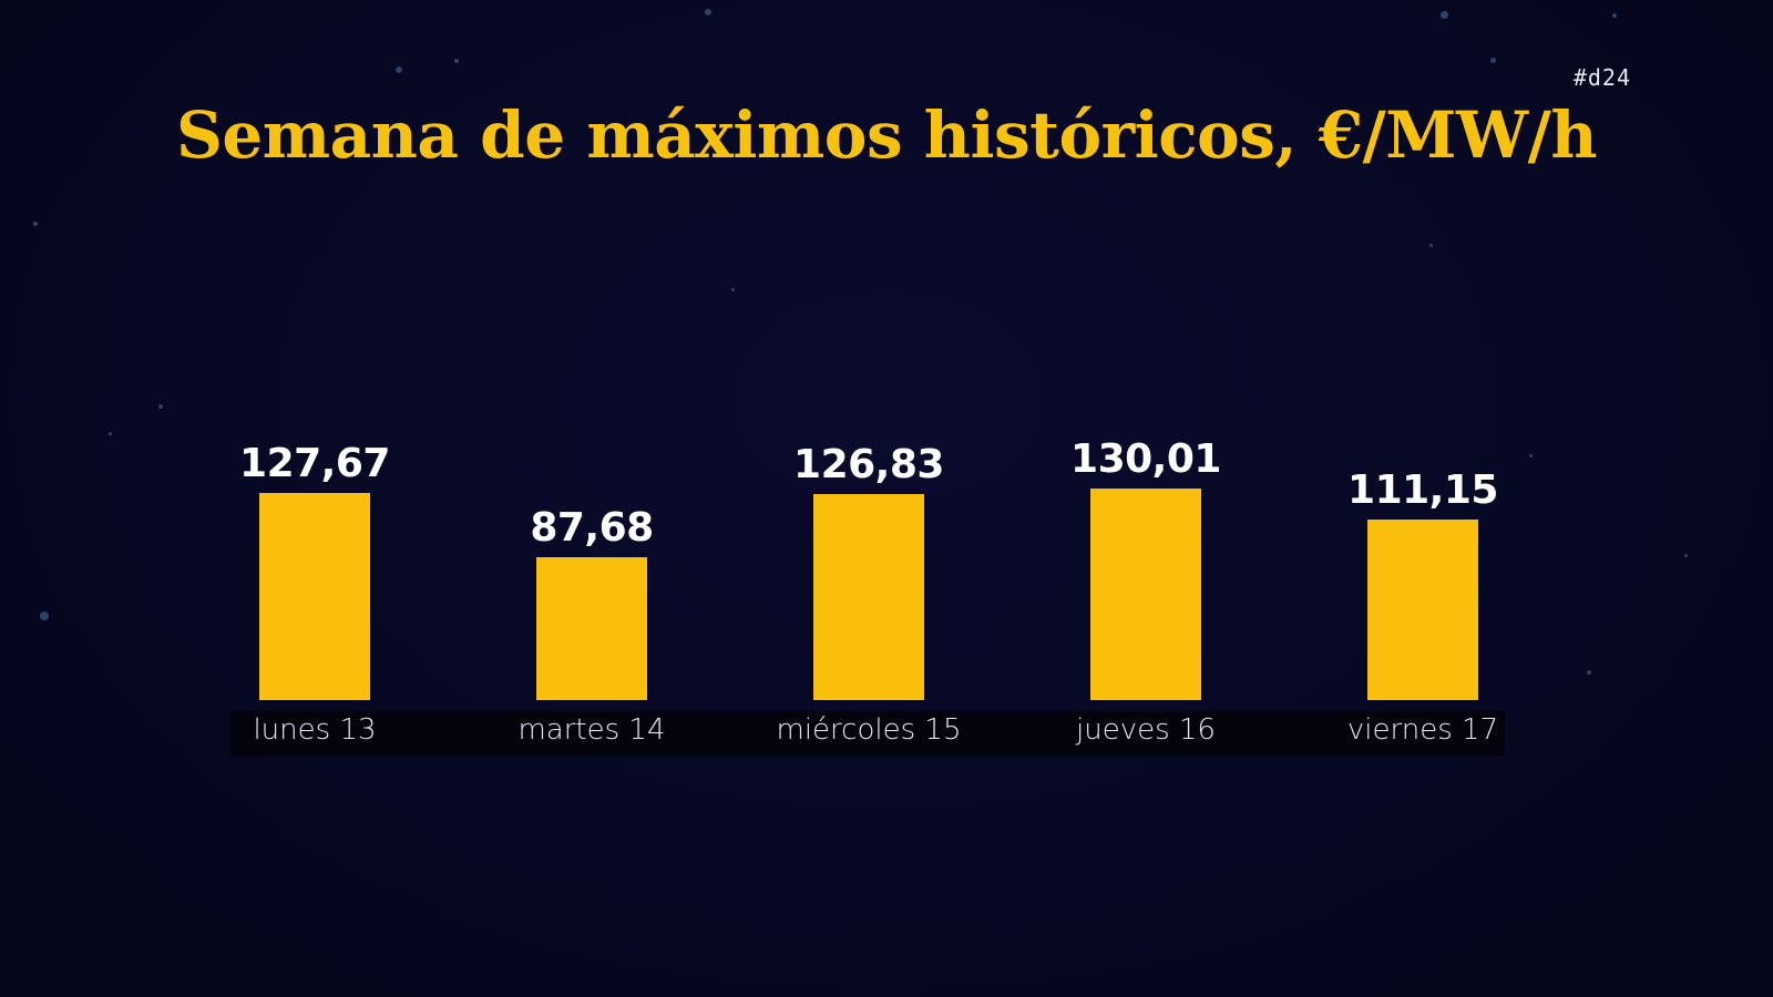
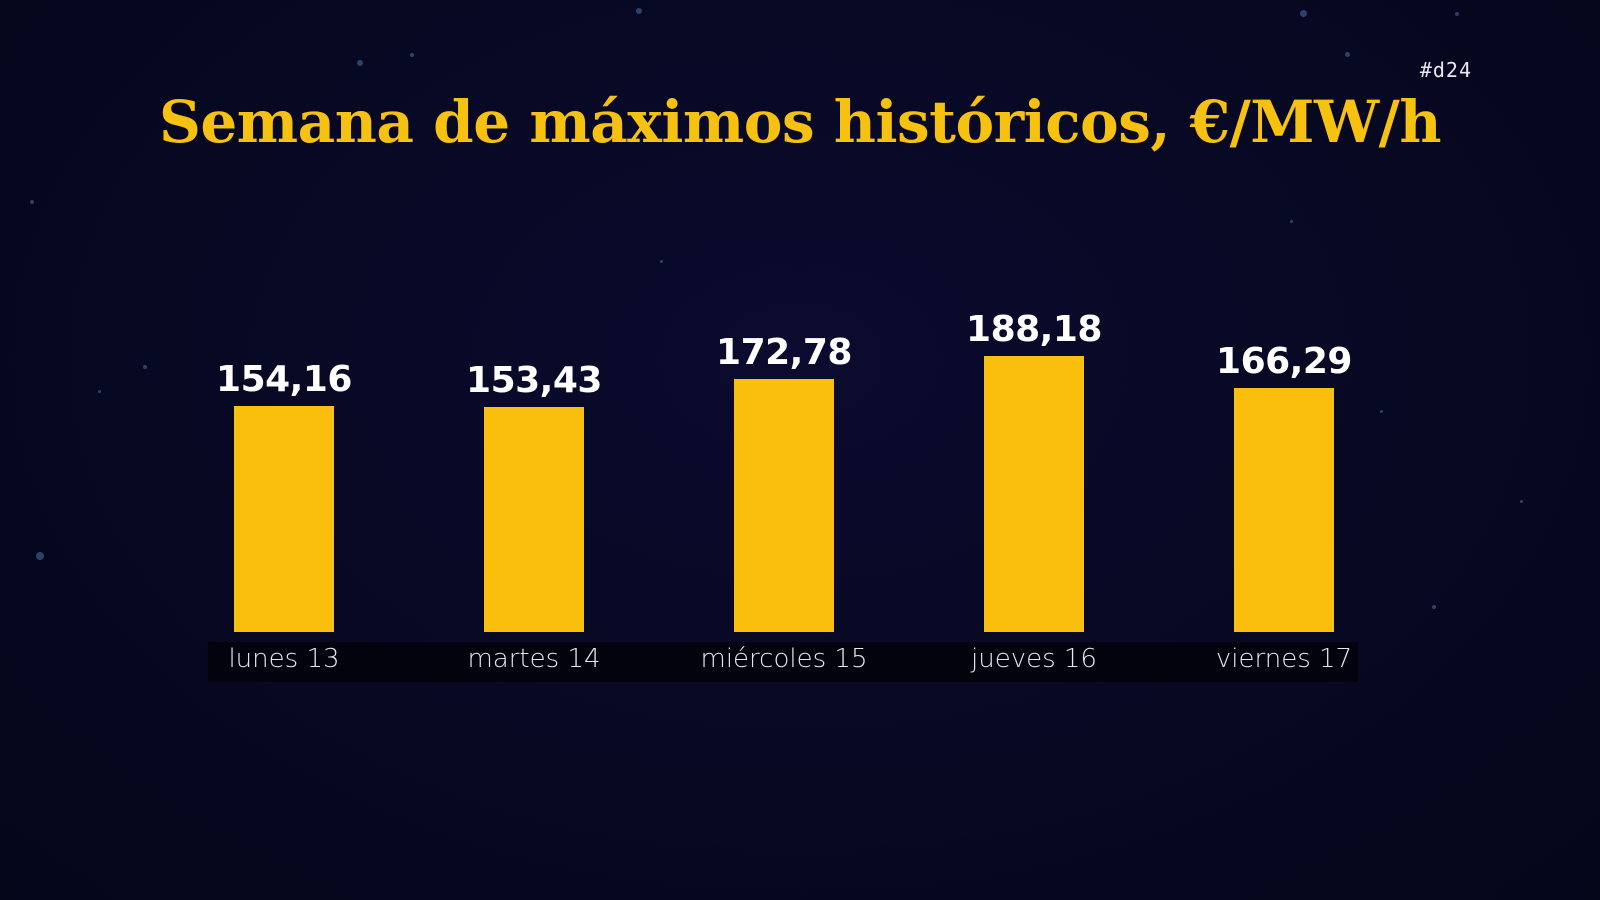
lunes 13: 127,67 -> 154,16
martes 14: 87,68 -> 153,43
miércoles 15: 126,83 -> 172,78
jueves 16: 130,01 -> 188,18
viernes 17: 111,15 -> 166,29
